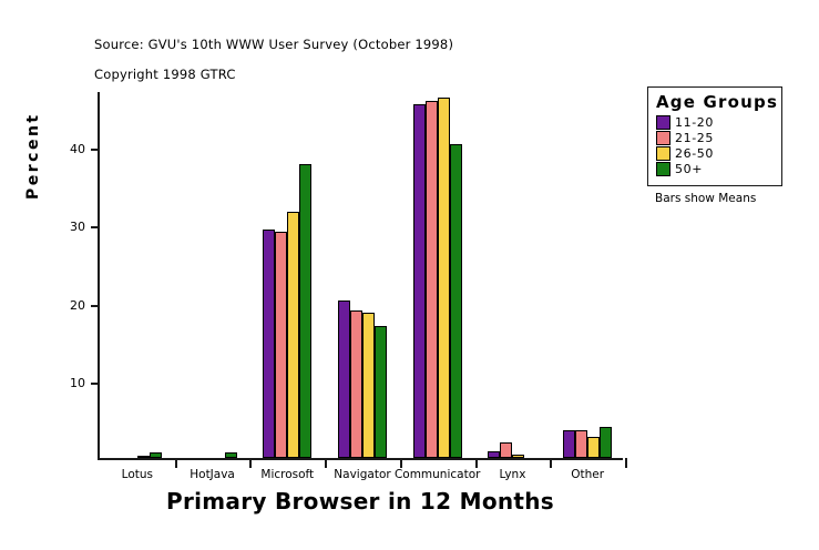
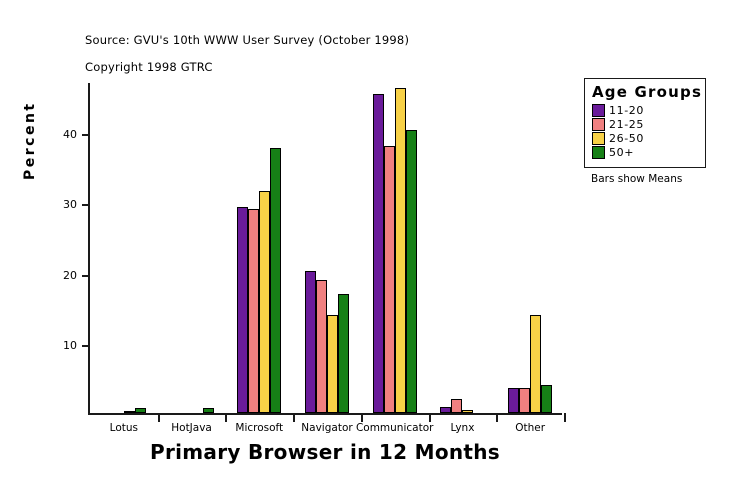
26-50/Navigator: 19 -> 14
21-25/Communicator: 46 -> 38
26-50/Other: 3 -> 14
